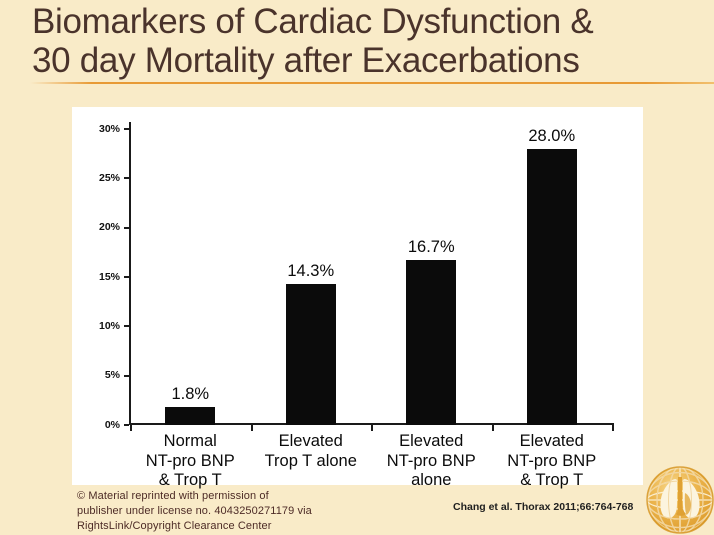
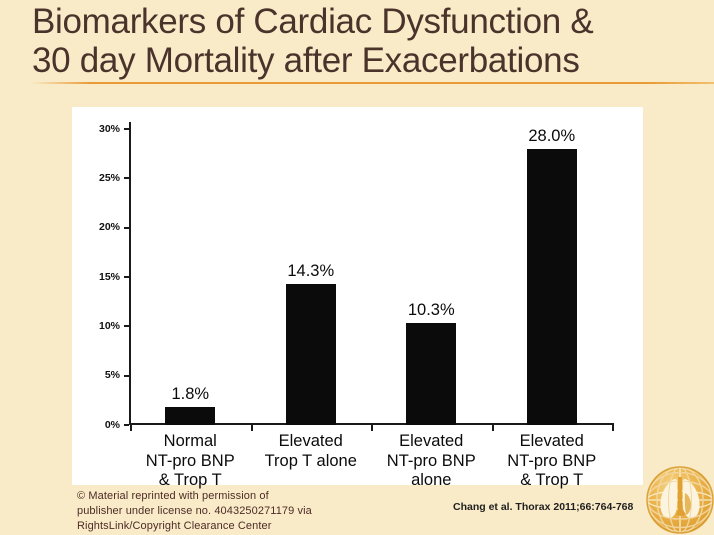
Elevated NT-pro BNP alone: 16.7% -> 10.3%
